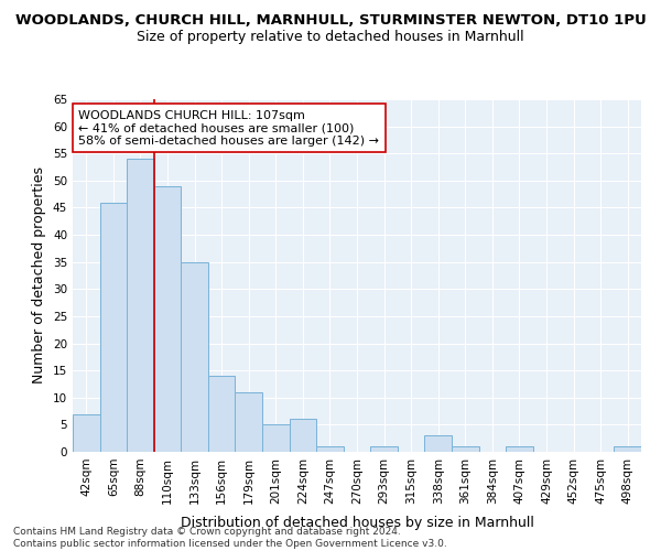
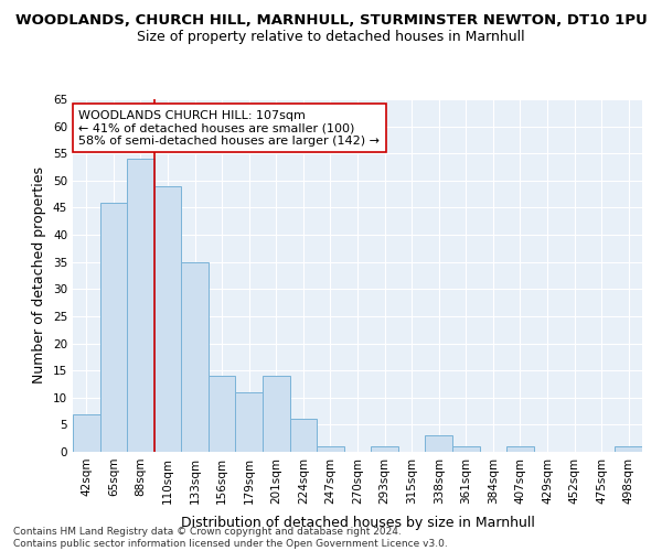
201sqm: 5 -> 14
